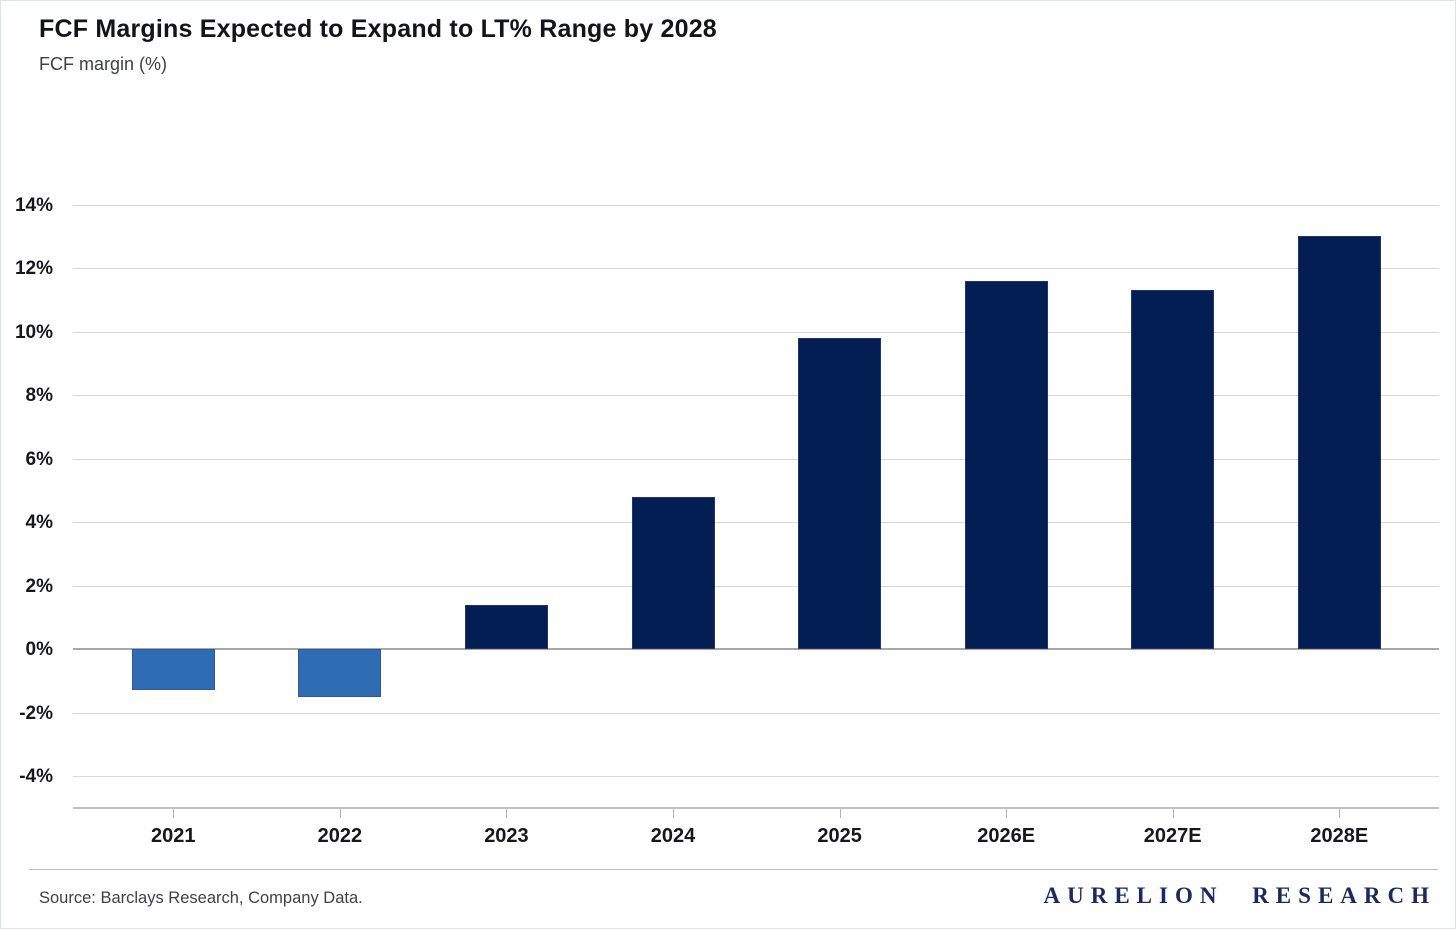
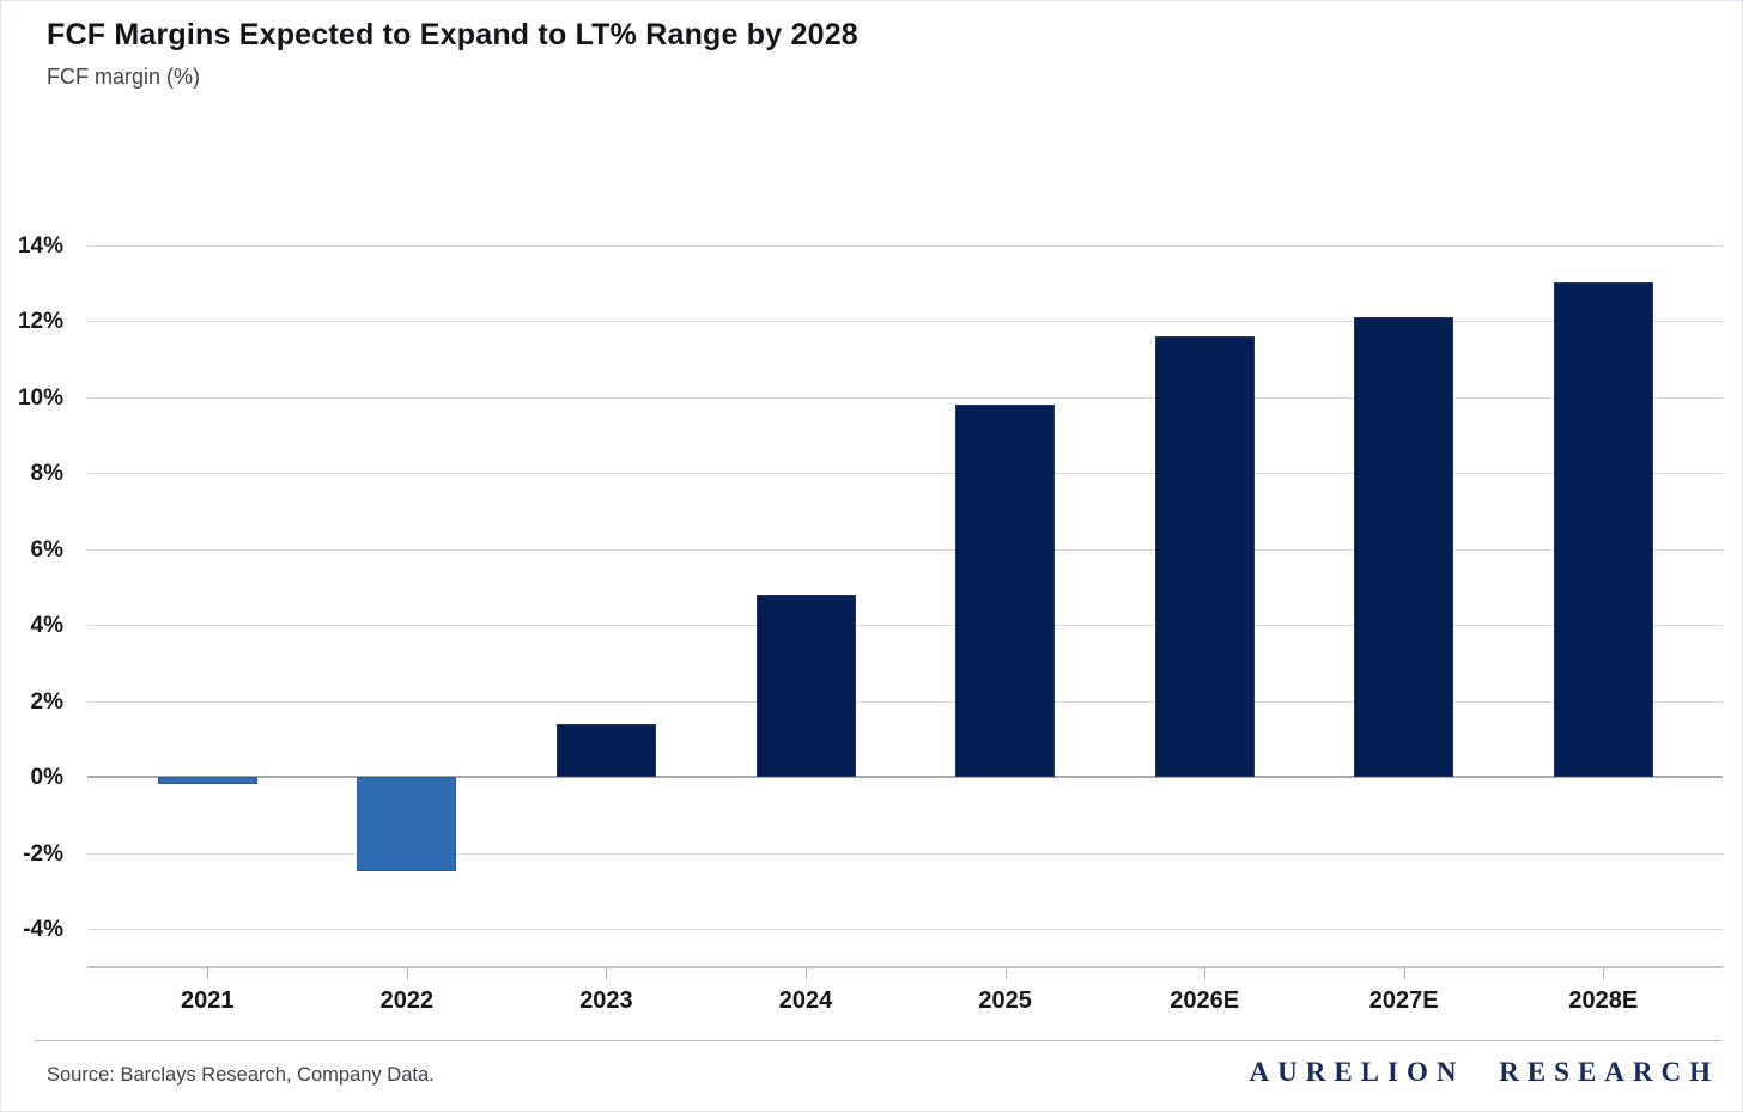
2021: -1.3% -> -0.2%
2022: -1.5% -> -2.5%
2027E: 11.3% -> 12.1%
